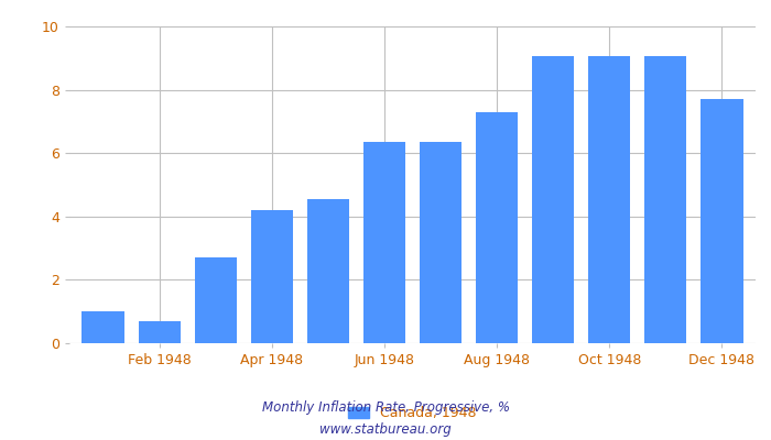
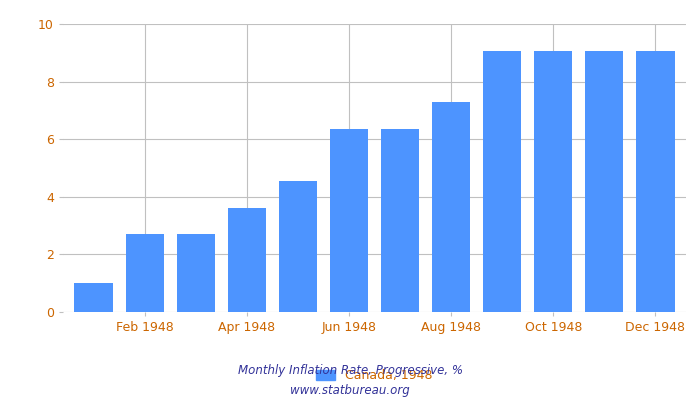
Feb 1948: 0.70 -> 2.70
Apr 1948: 4.20 -> 3.60
Dec 1948: 7.70 -> 9.05
